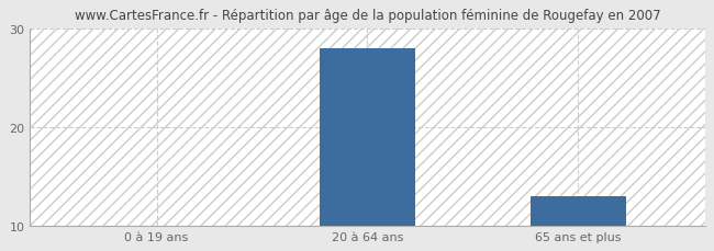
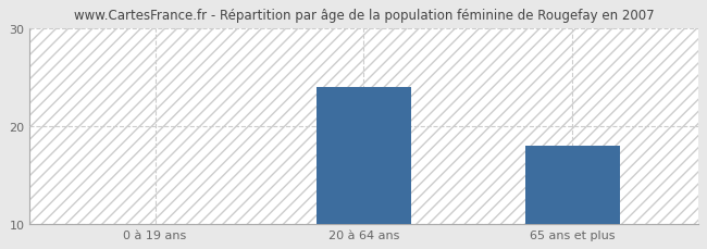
20 à 64 ans: 28.0 -> 24.0
65 ans et plus: 13.0 -> 18.0
